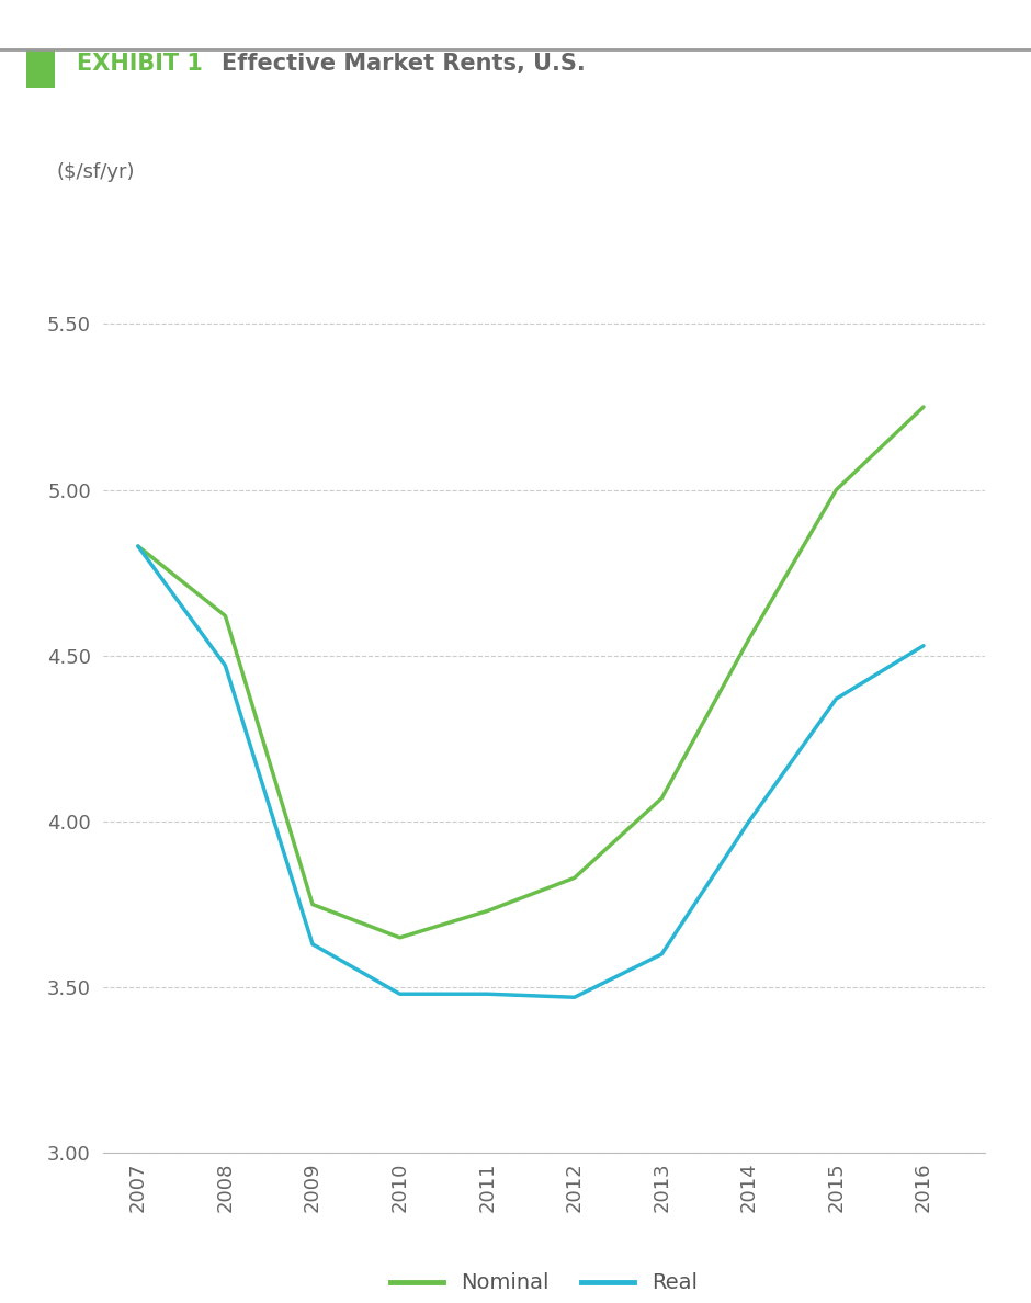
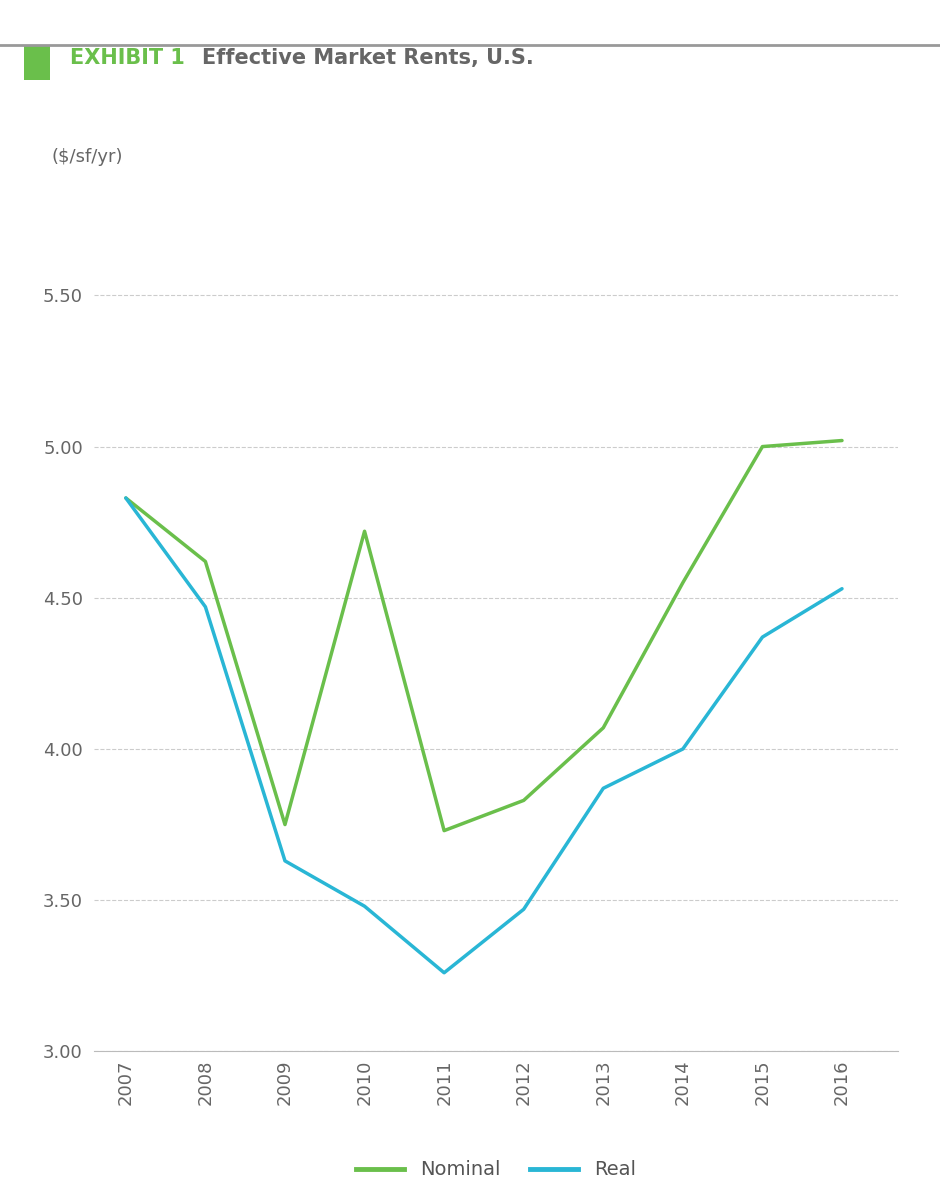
Nominal/2010: 3.65 -> 4.72
Real/2011: 3.48 -> 3.26
Real/2013: 3.60 -> 3.87
Nominal/2016: 5.25 -> 5.02
